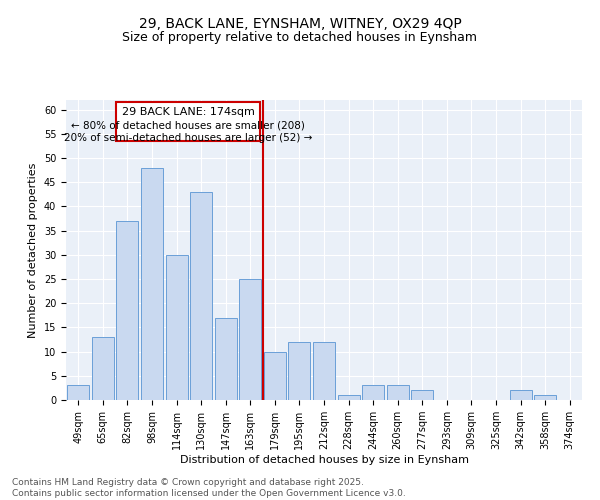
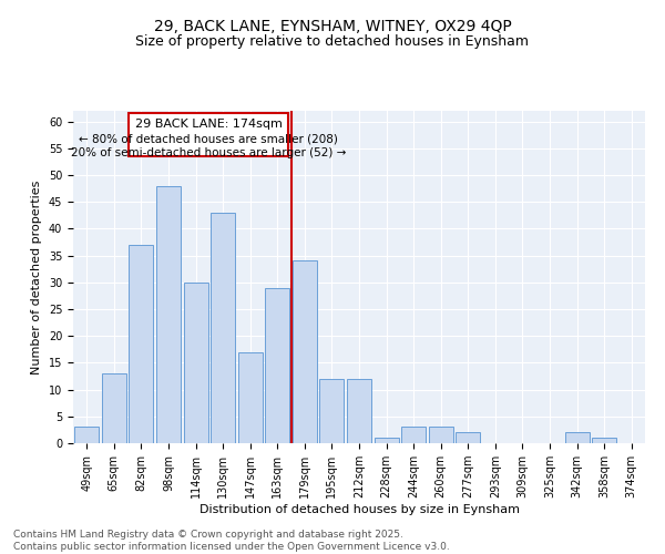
163sqm: 25 -> 29
179sqm: 10 -> 34
